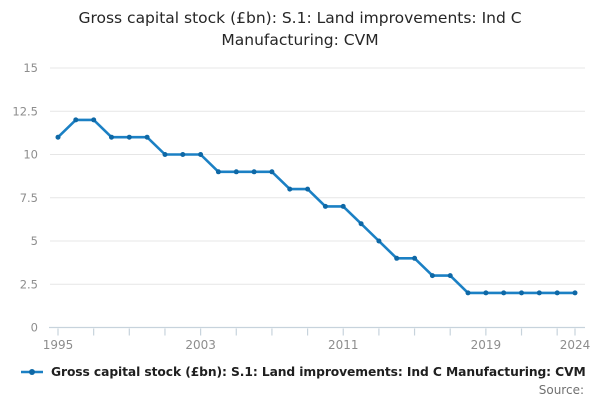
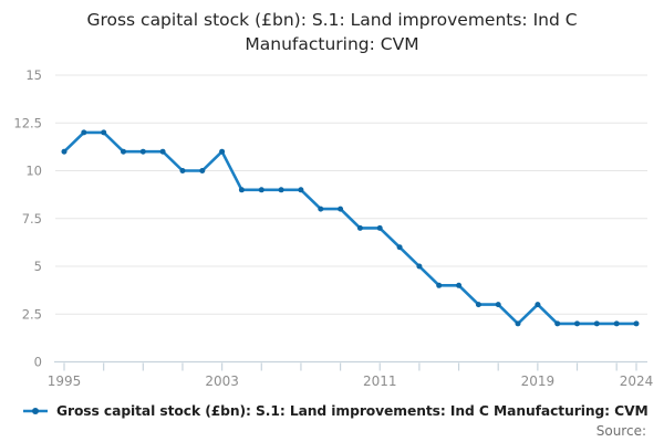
2003: 10 -> 11
2019: 2 -> 3
